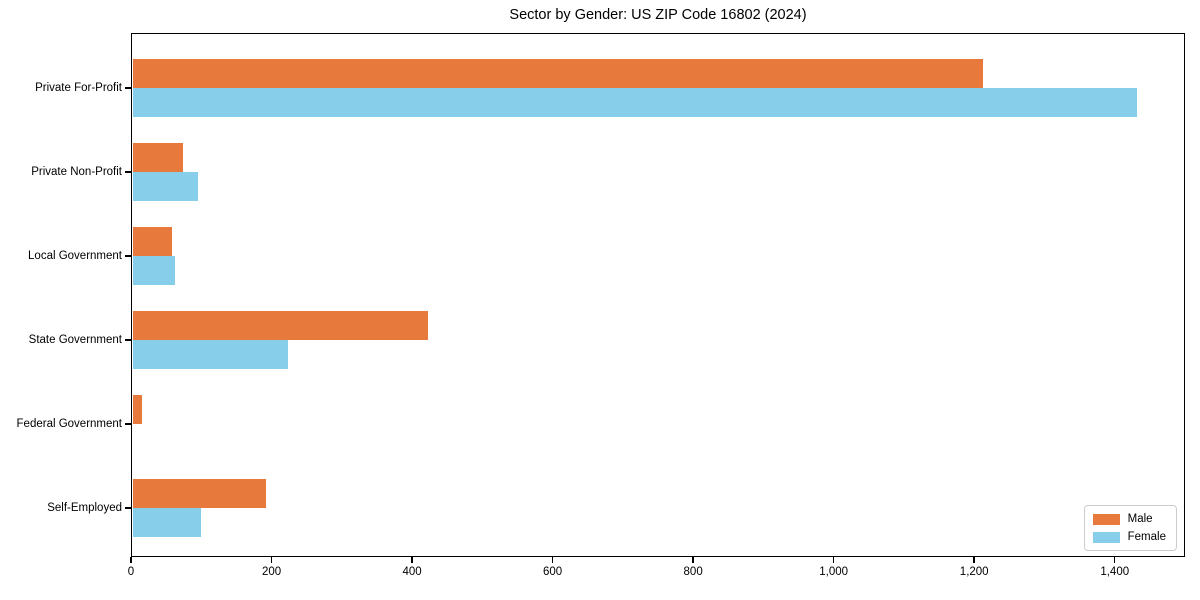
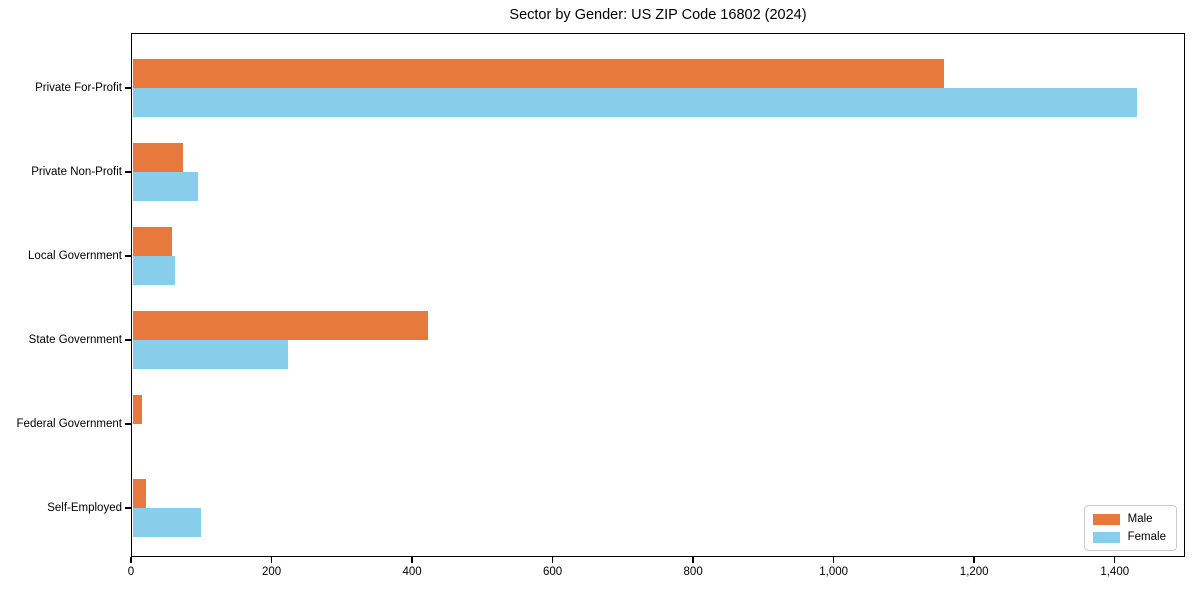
Male/Private For-Profit: 1210 -> 1160
Male/Self-Employed: 190 -> 20
